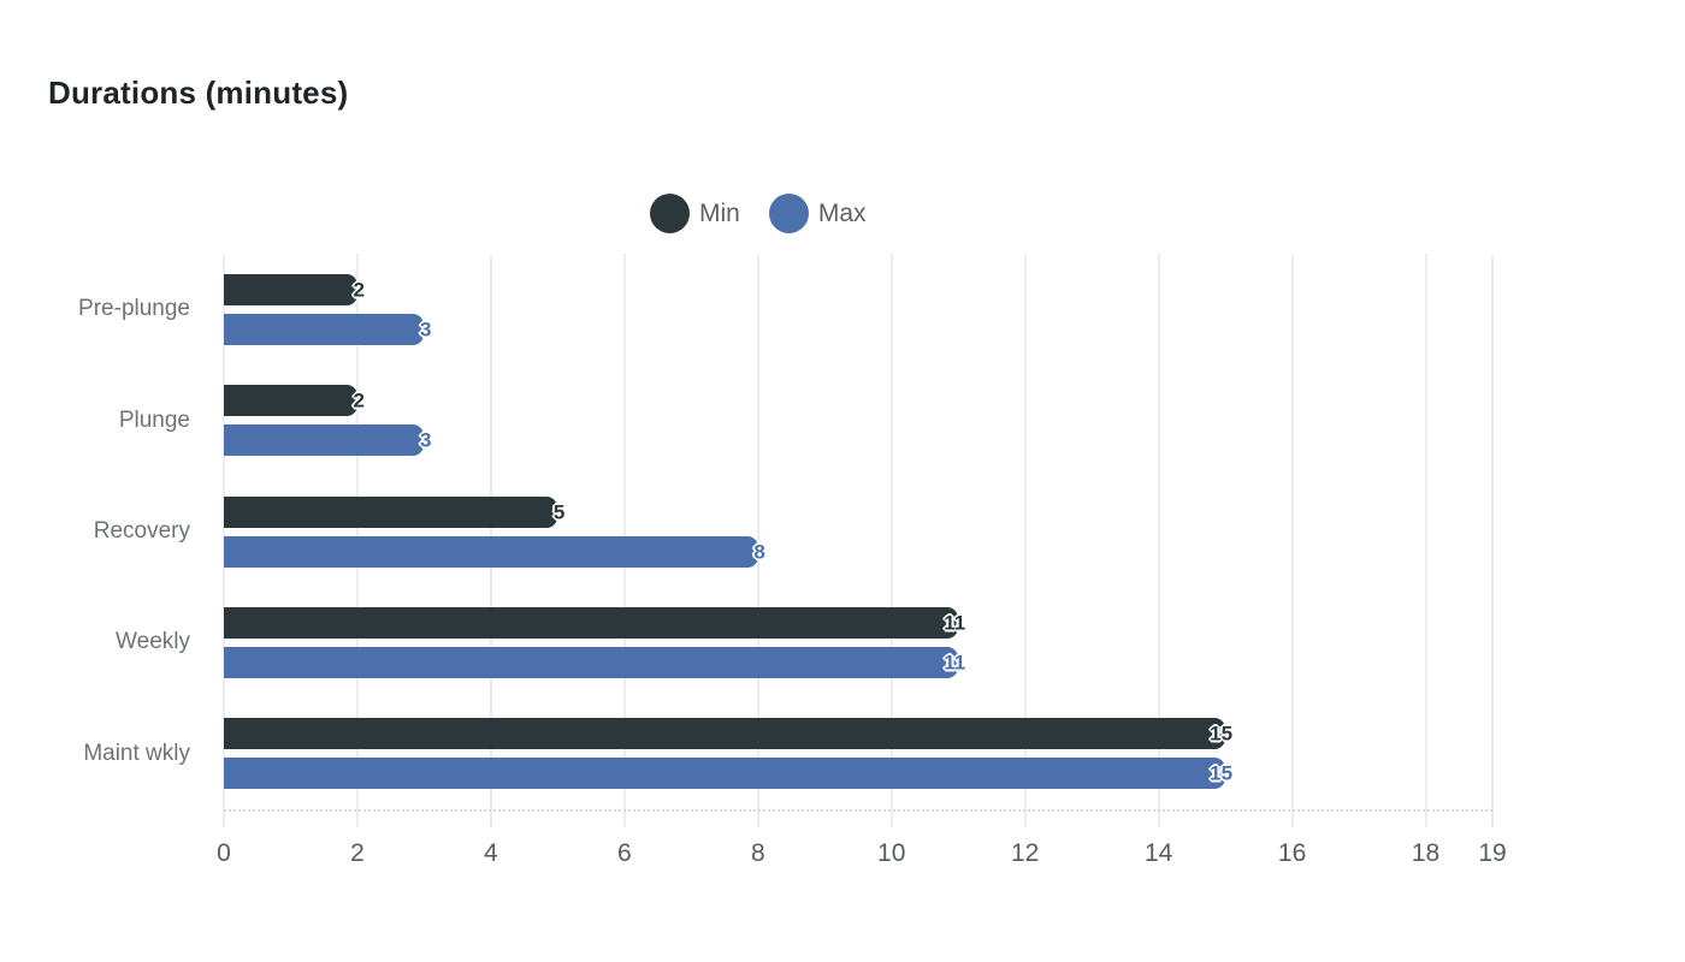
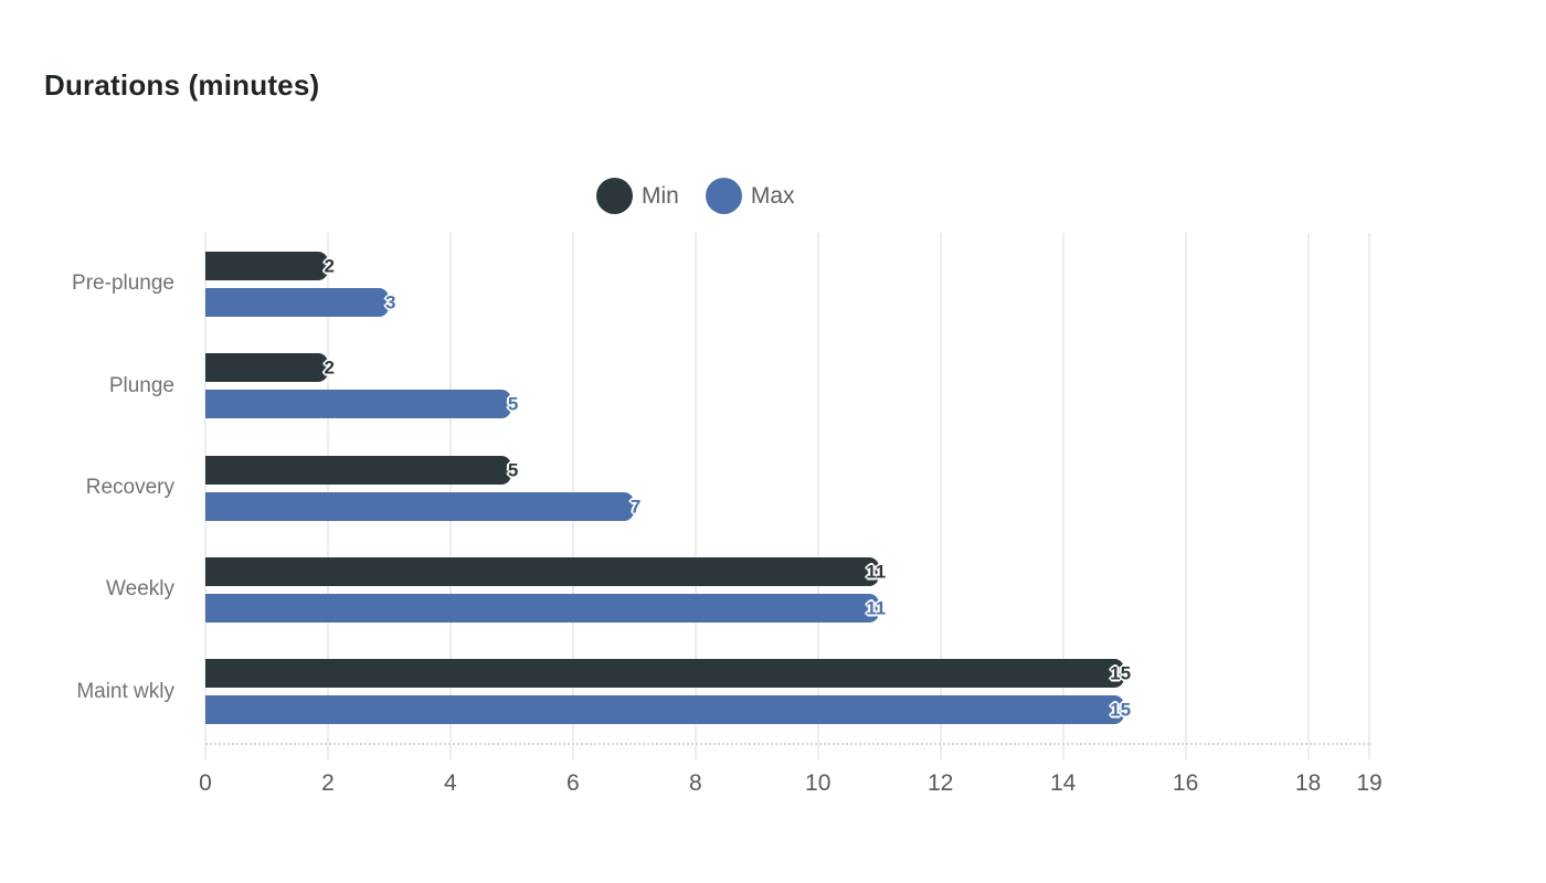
Max/Plunge: 3 -> 5
Max/Recovery: 8 -> 7
